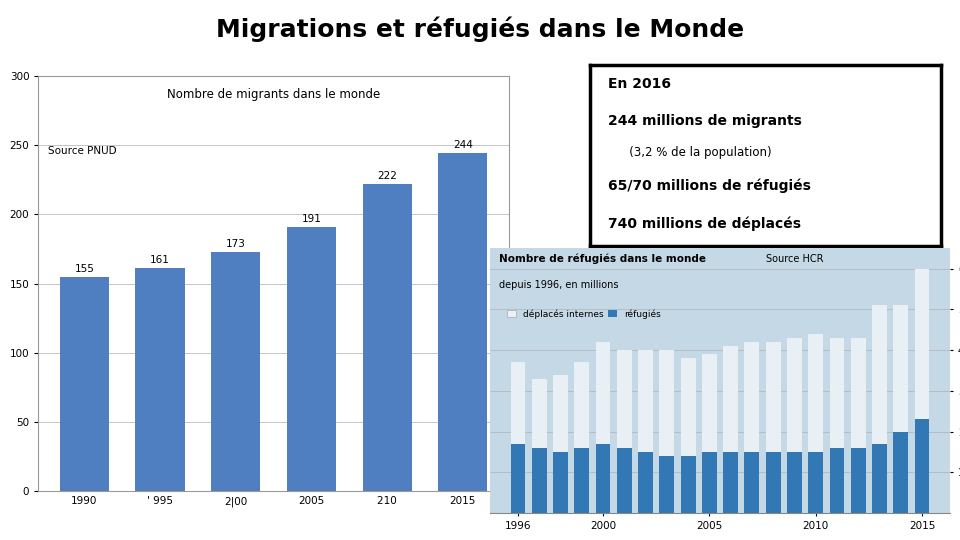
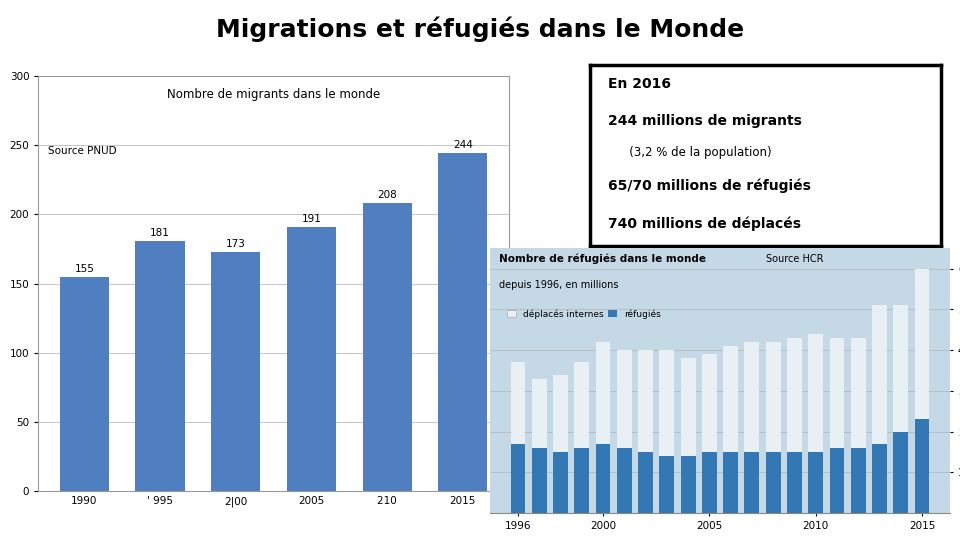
' 995: 161 -> 181
2​10: 222 -> 208
